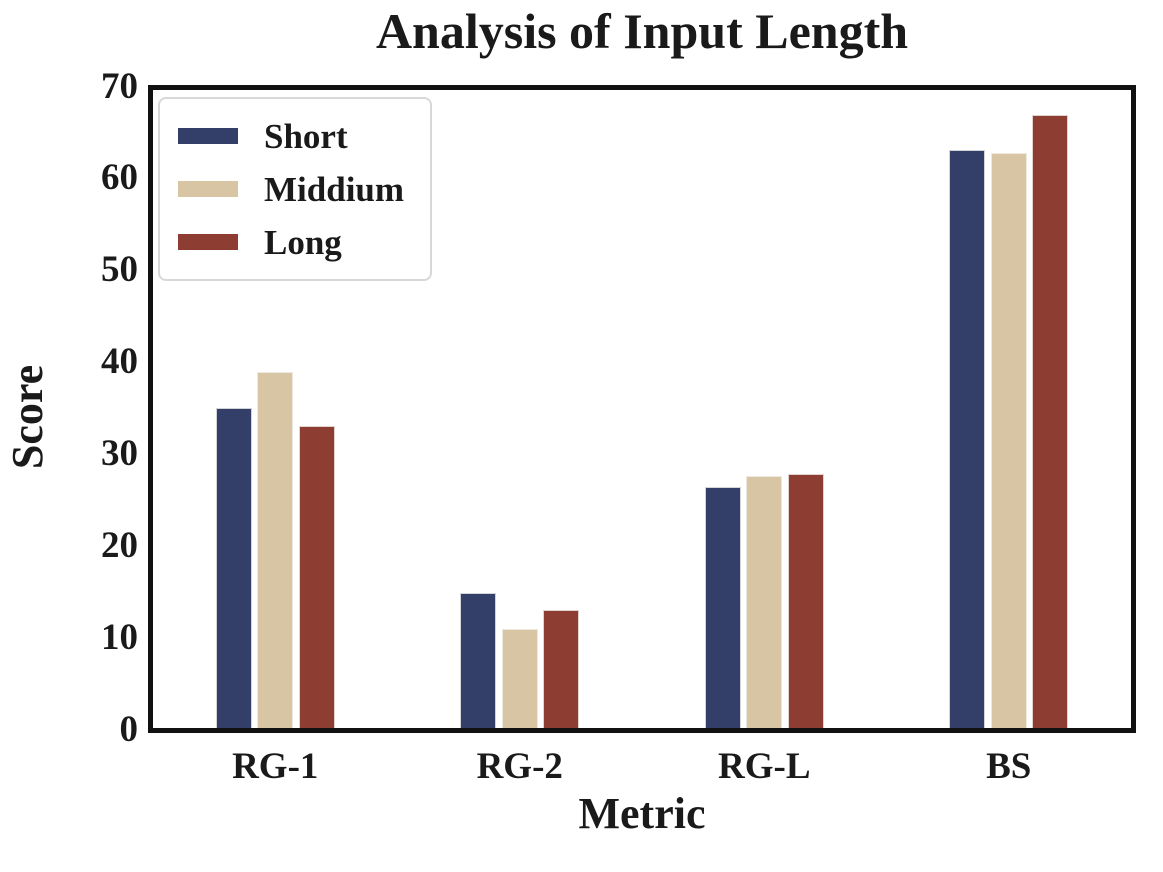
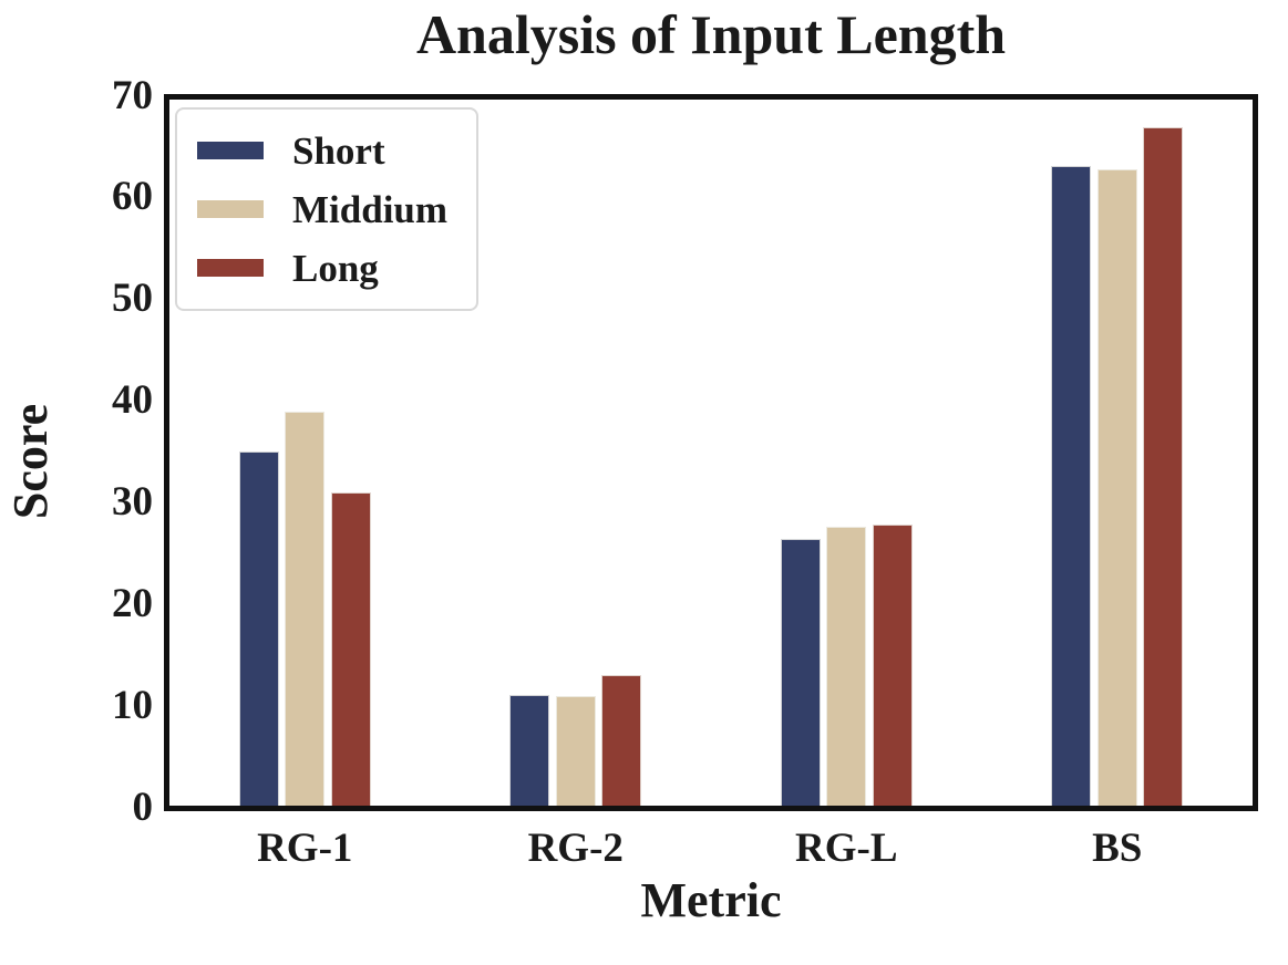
Long/RG-1: 33 -> 31
Short/RG-2: 15 -> 11
